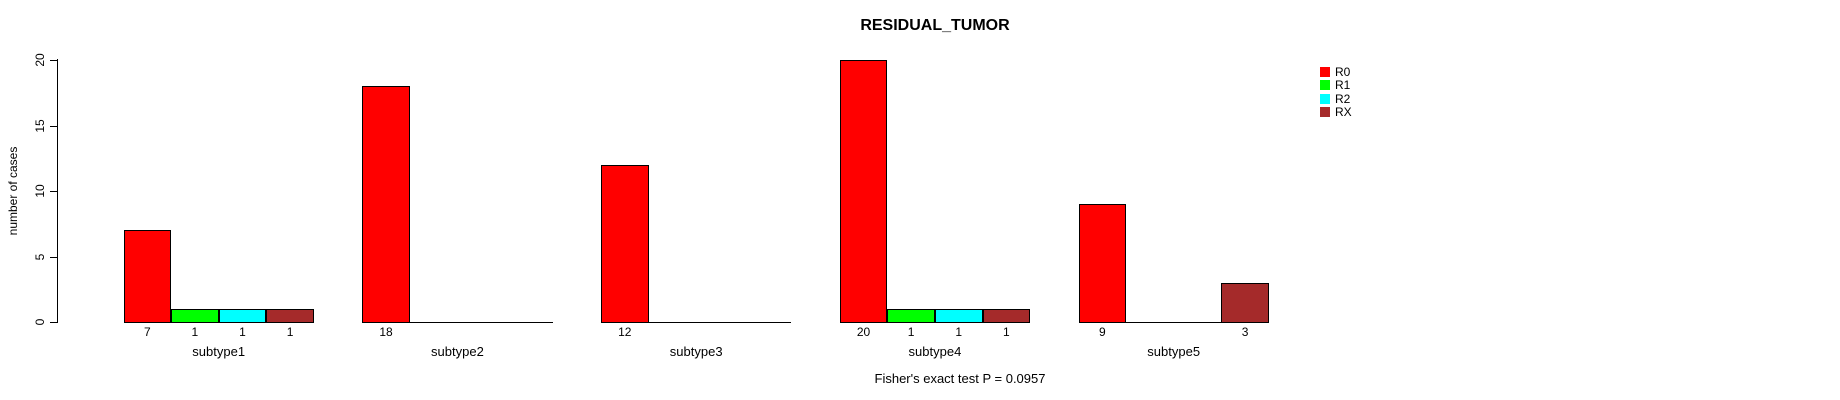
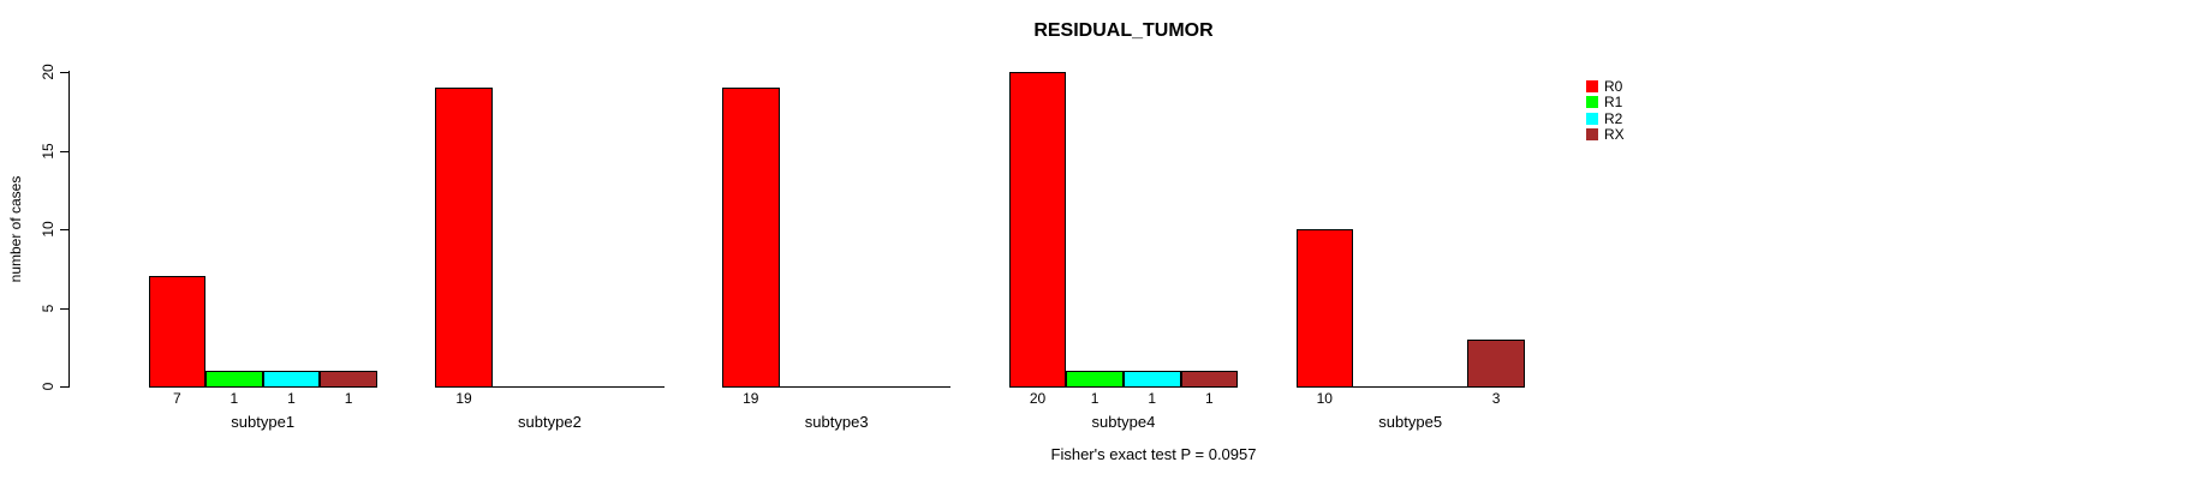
R0/subtype2: 18 -> 19
R0/subtype3: 12 -> 19
R0/subtype5: 9 -> 10
